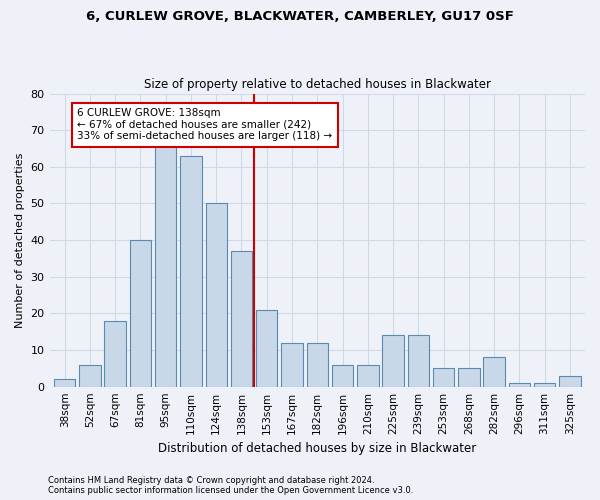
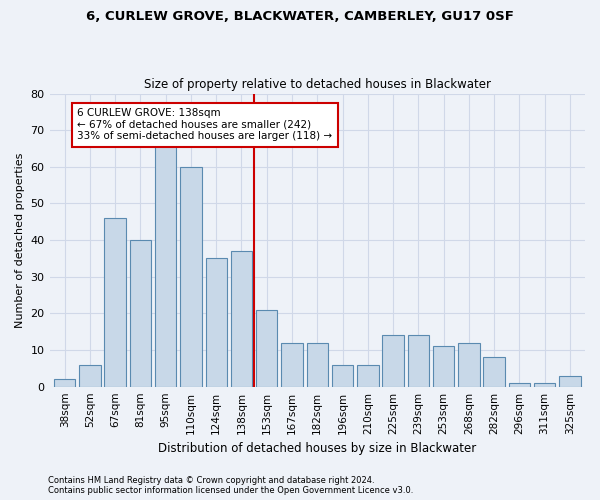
67sqm: 18 -> 46
110sqm: 63 -> 60
124sqm: 50 -> 35
253sqm: 5 -> 11
268sqm: 5 -> 12
